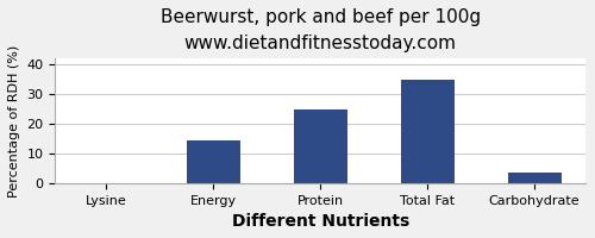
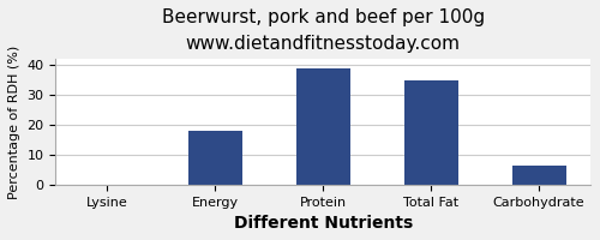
Energy: 14.5 -> 18.0
Protein: 25.0 -> 39.0
Carbohydrate: 3.5 -> 6.5
